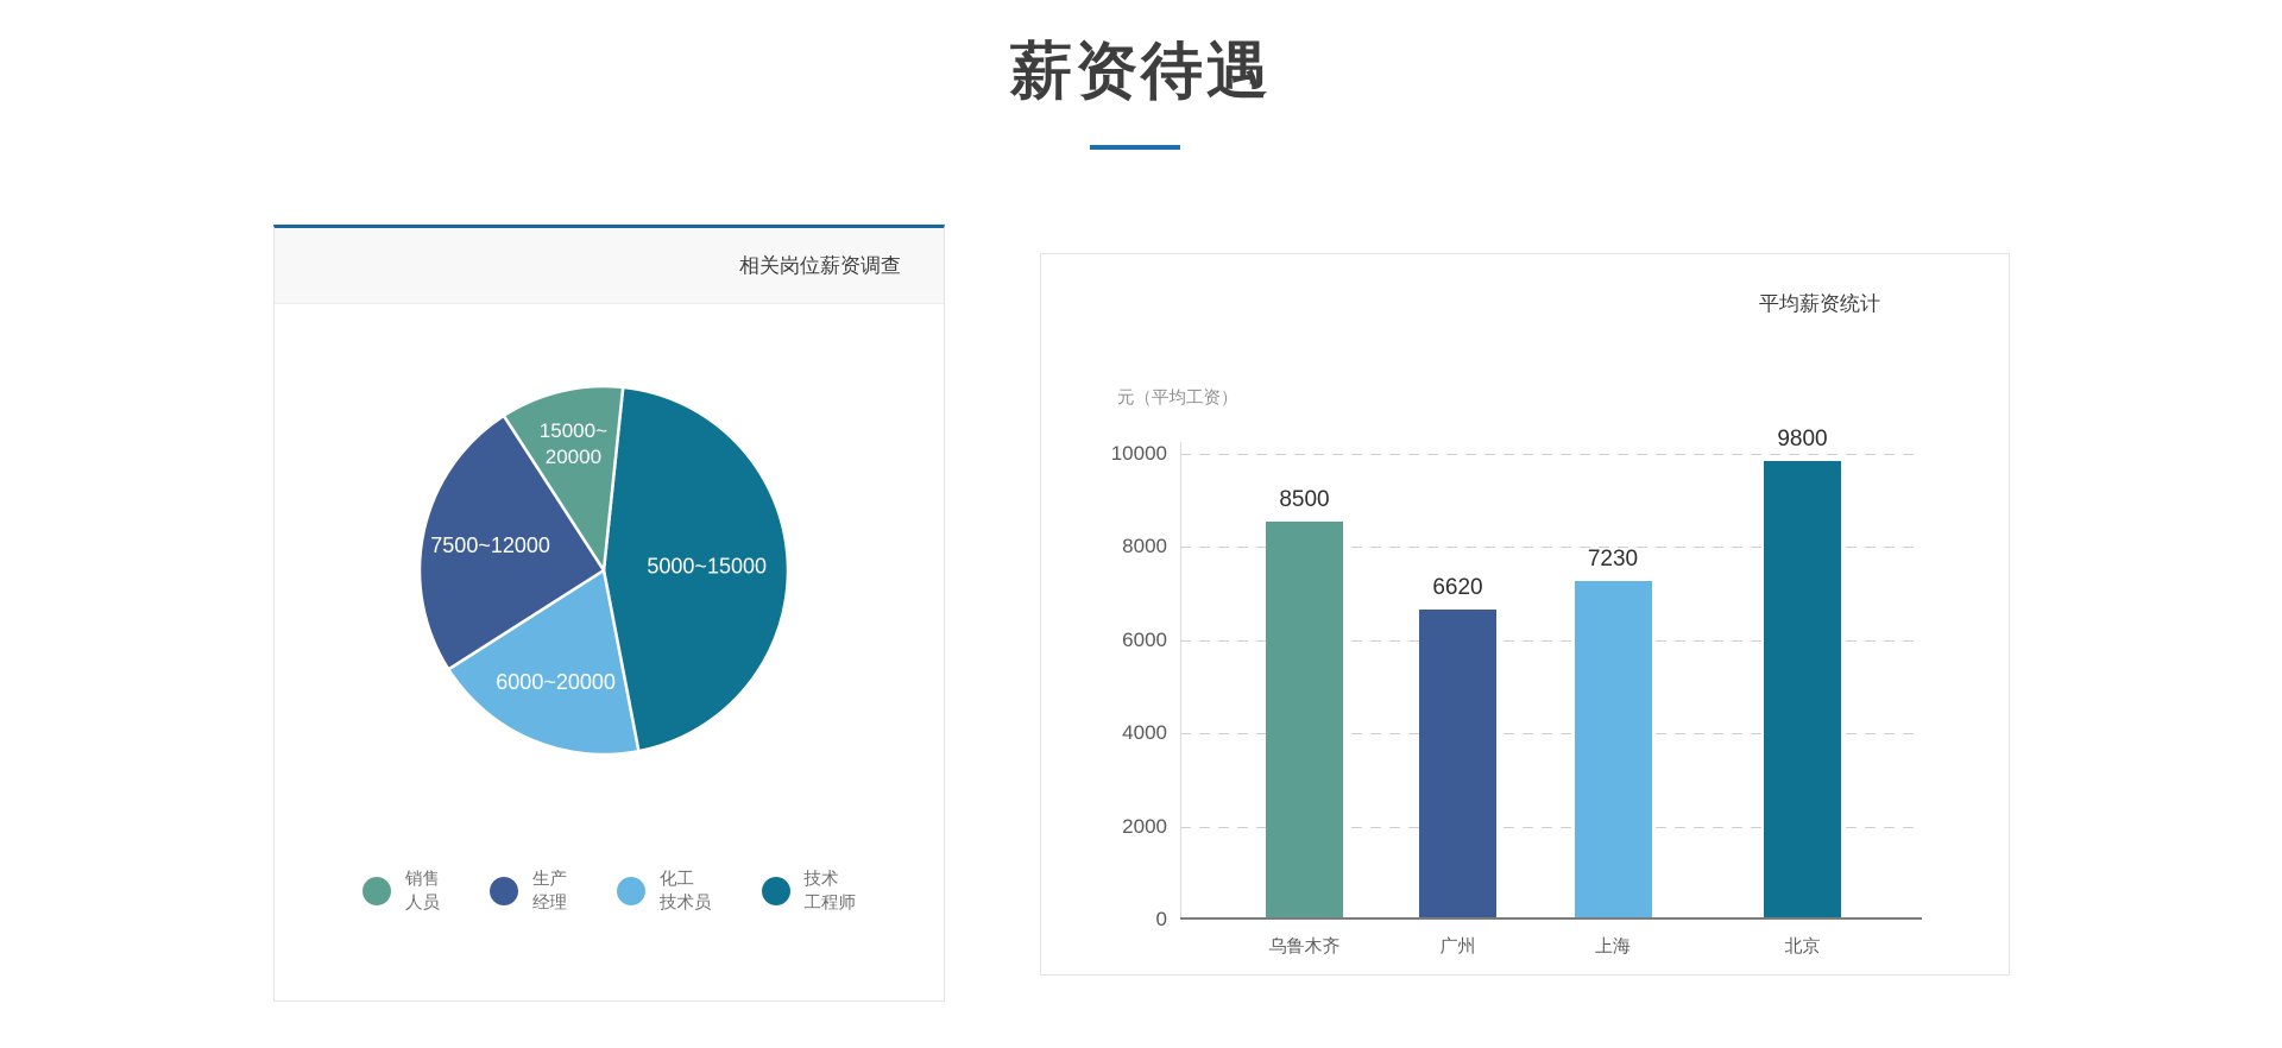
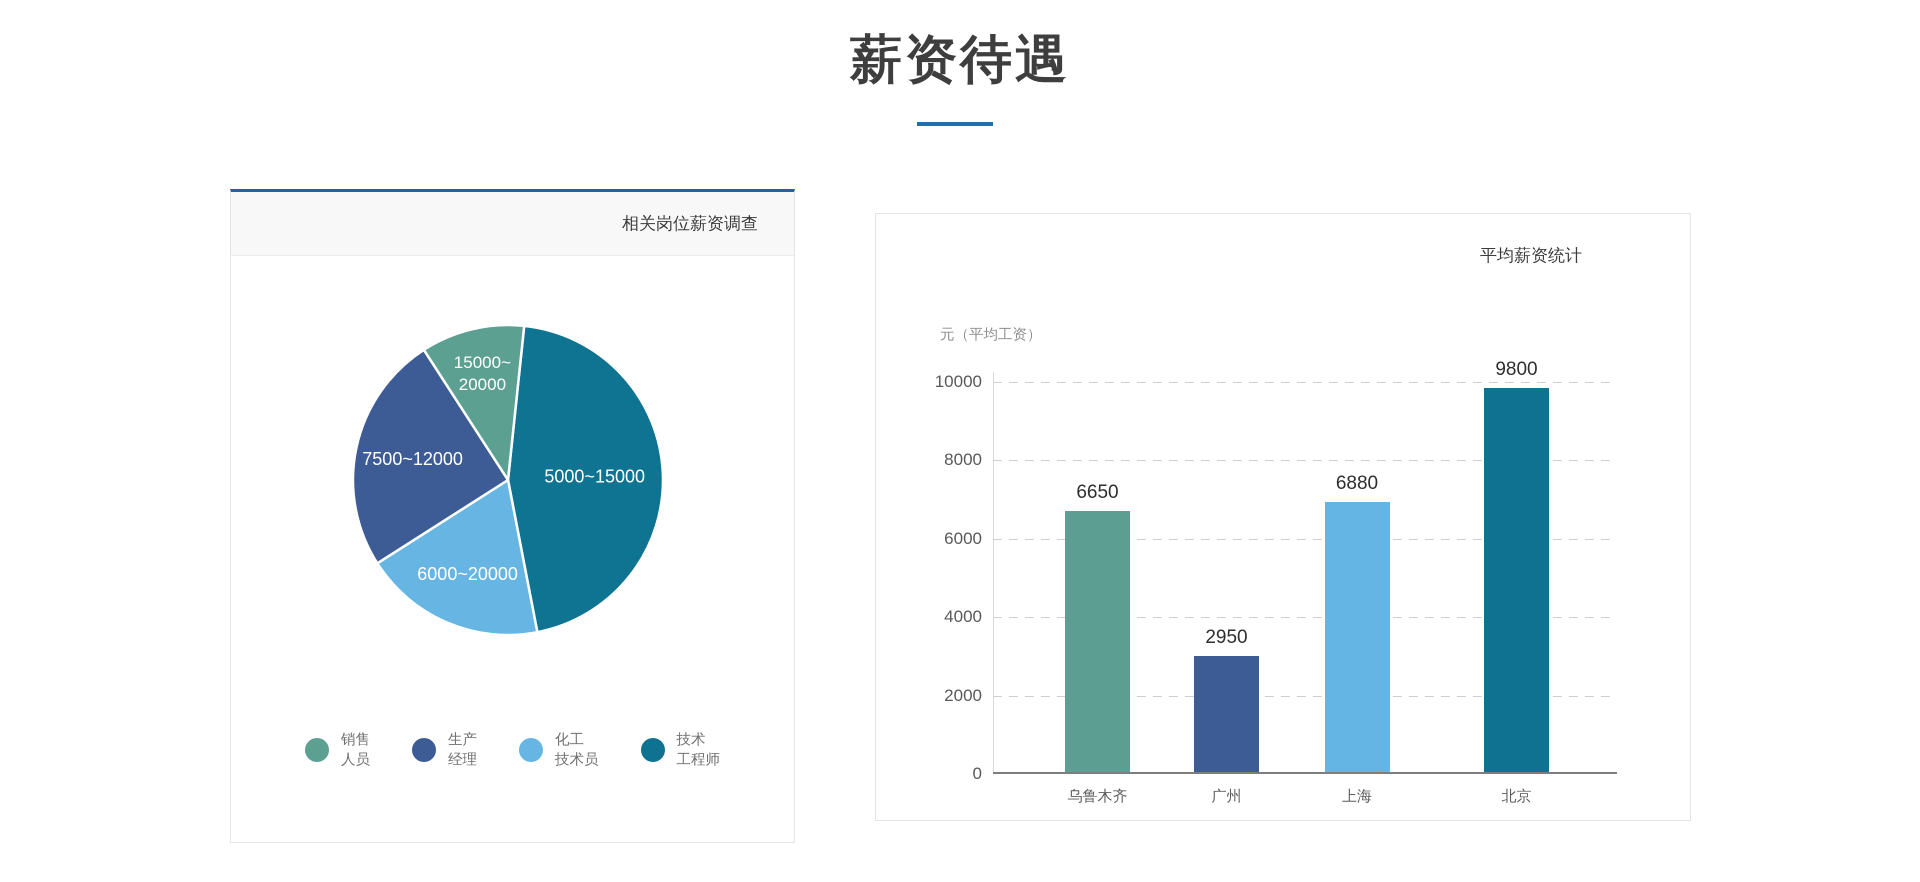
平均薪资统计/乌鲁木齐: 8500 -> 6650
平均薪资统计/广州: 6620 -> 2950
平均薪资统计/上海: 7230 -> 6880
